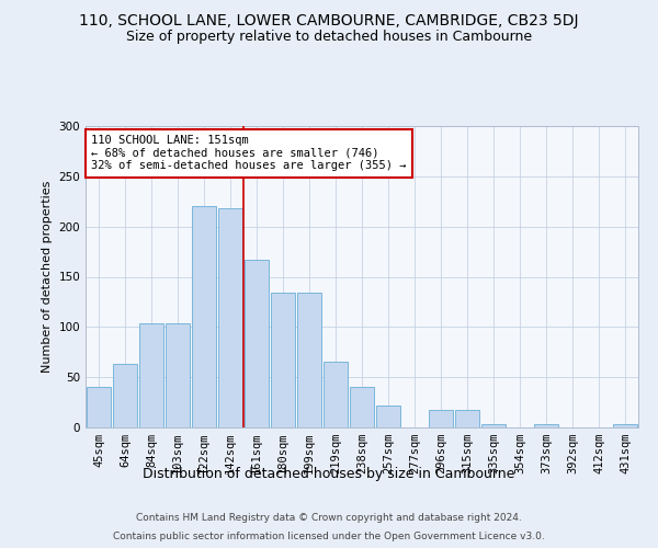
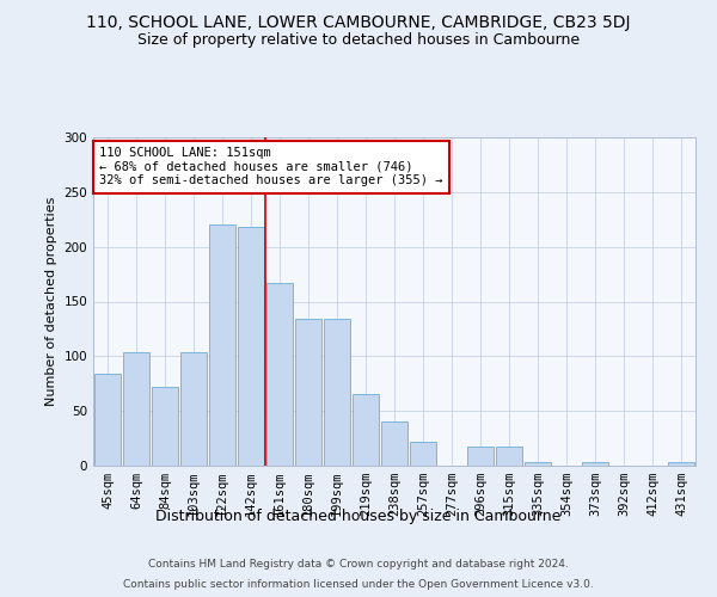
45sqm: 40 -> 84
64sqm: 63 -> 104
84sqm: 104 -> 72
